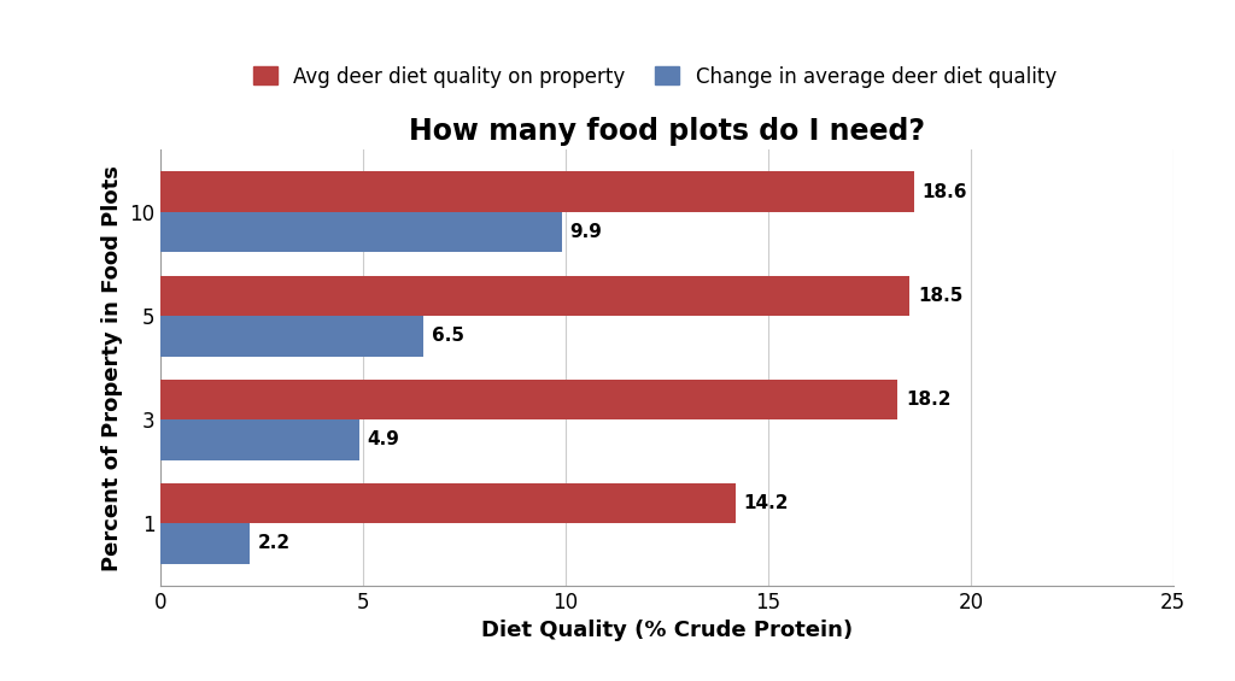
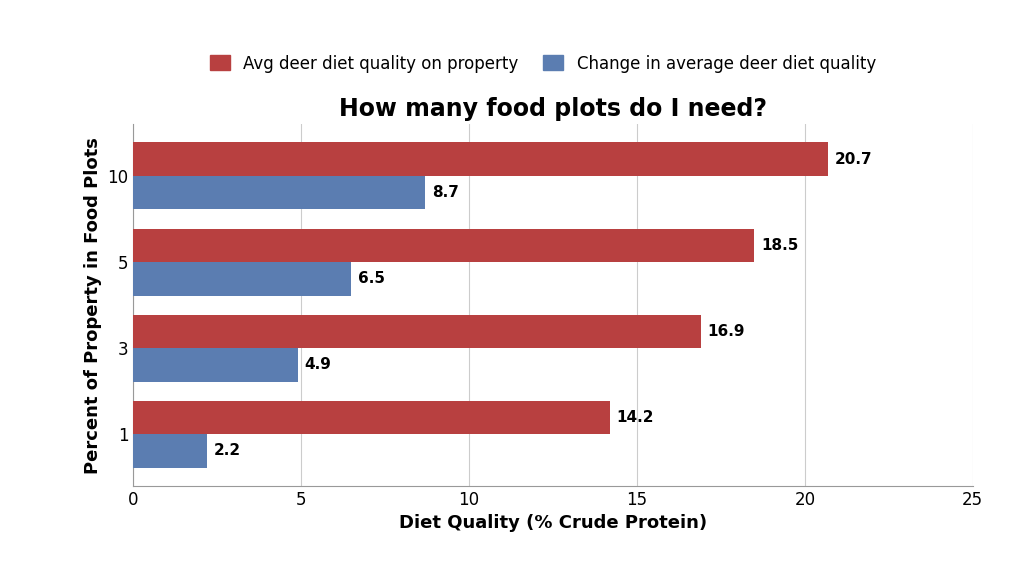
Avg deer diet quality on property/10: 18.6 -> 20.7
Change in average deer diet quality/10: 9.9 -> 8.7
Avg deer diet quality on property/3: 18.2 -> 16.9
